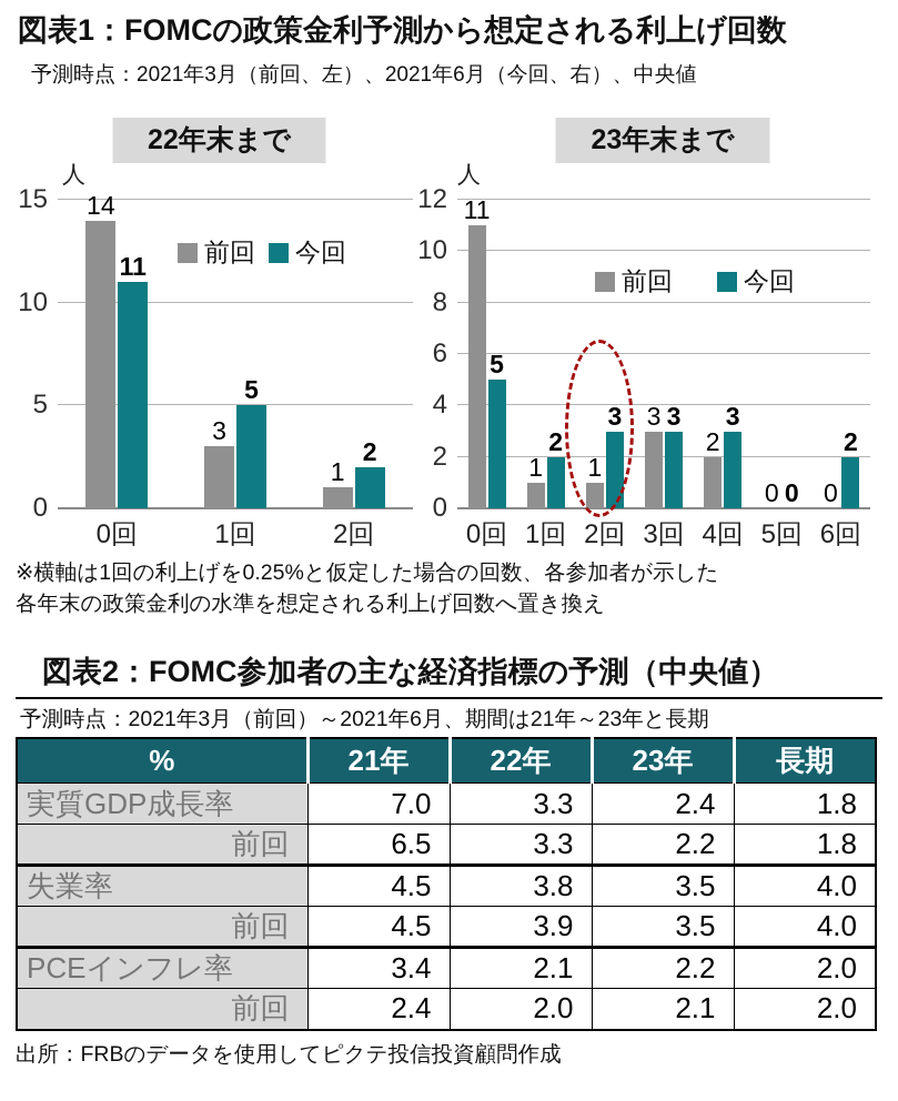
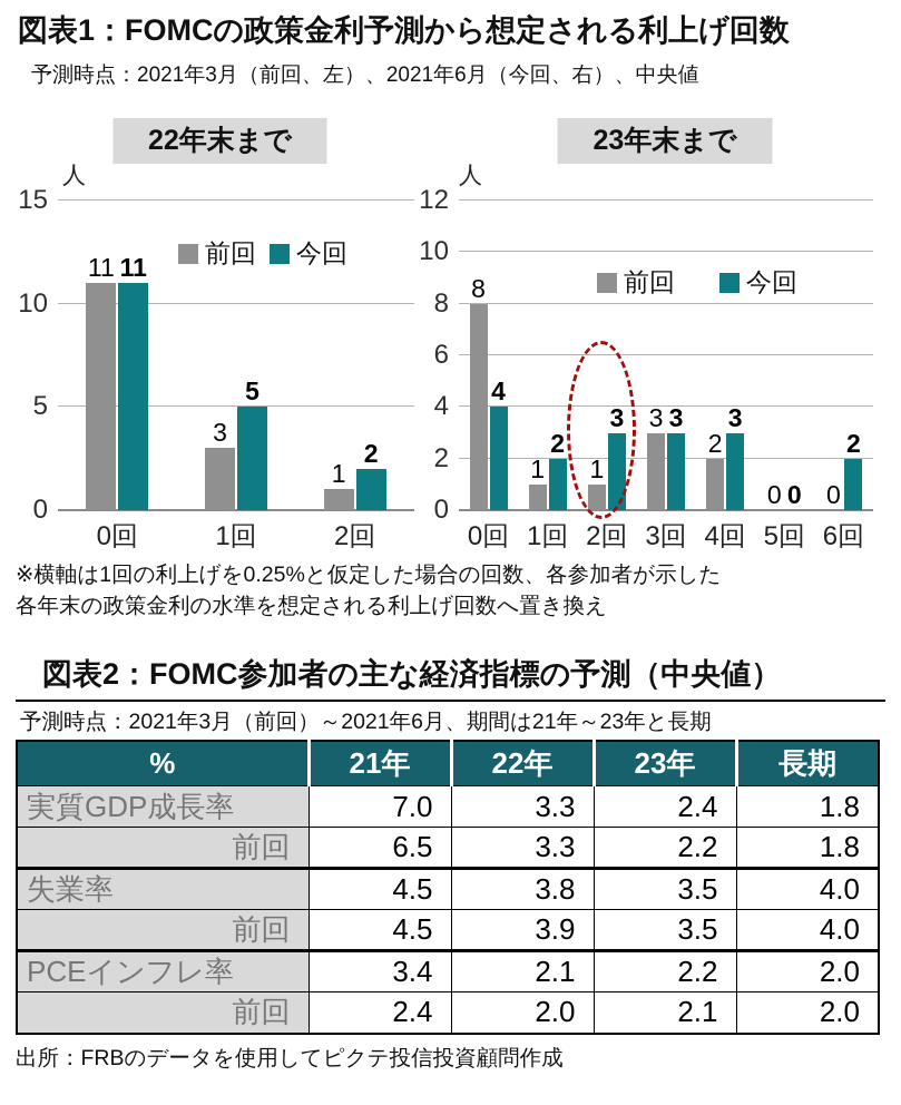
22年末まで/前回/0回: 14 -> 11
23年末まで/前回/0回: 11 -> 8
23年末まで/今回/0回: 5 -> 4
